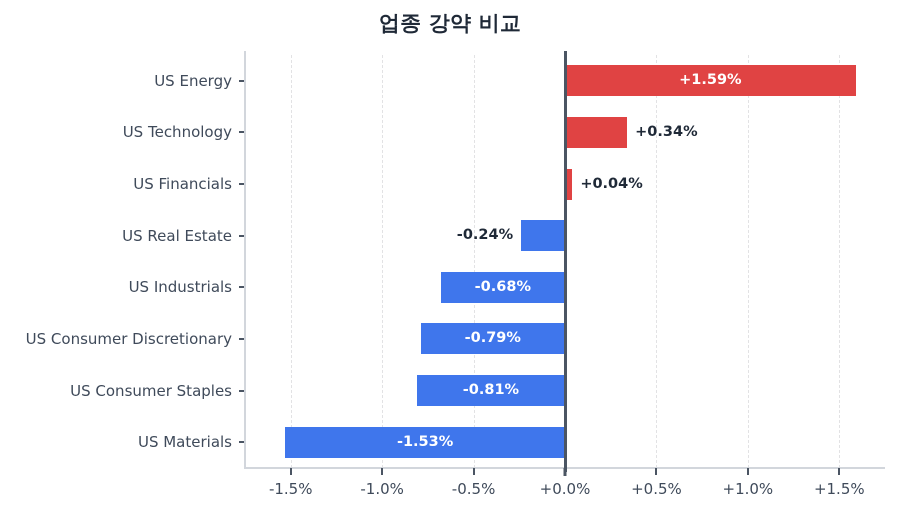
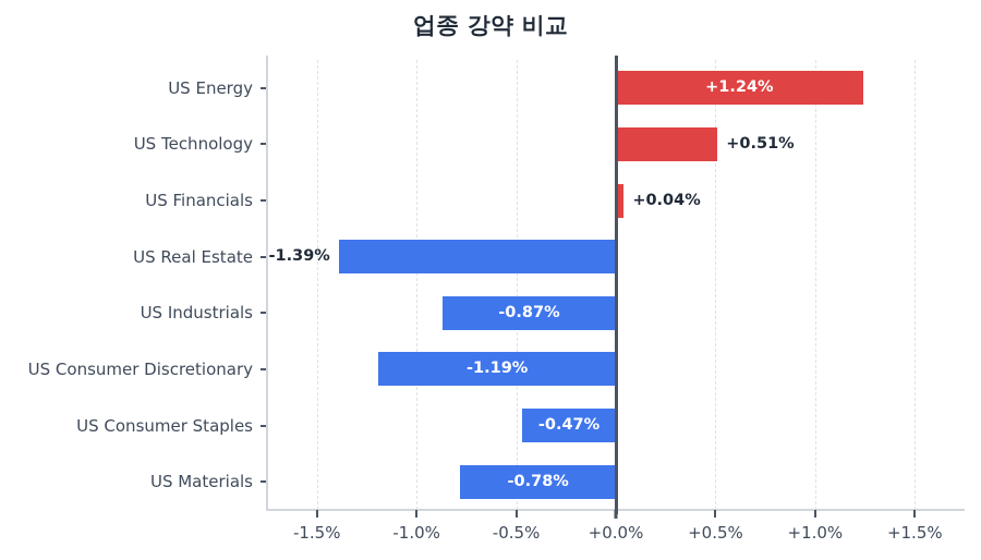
US Energy: +1.59% -> +1.24%
US Technology: +0.34% -> +0.51%
US Real Estate: -0.24% -> -1.39%
US Industrials: -0.68% -> -0.87%
US Consumer Discretionary: -0.79% -> -1.19%
US Consumer Staples: -0.81% -> -0.47%
US Materials: -1.53% -> -0.78%
